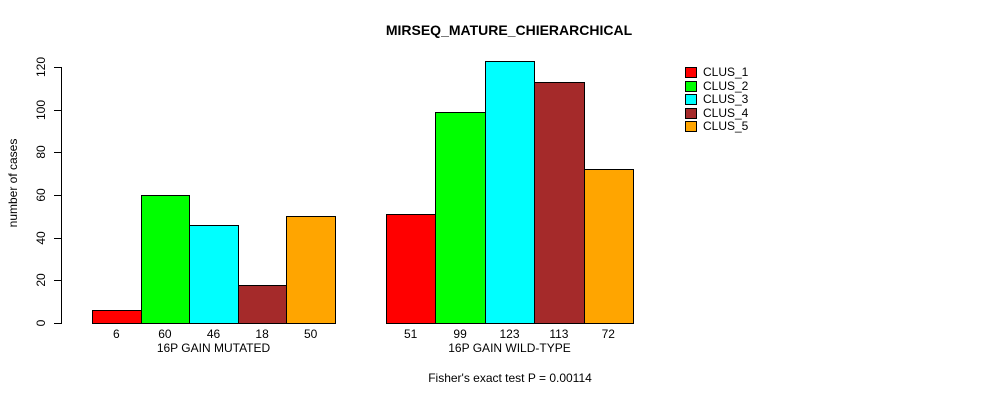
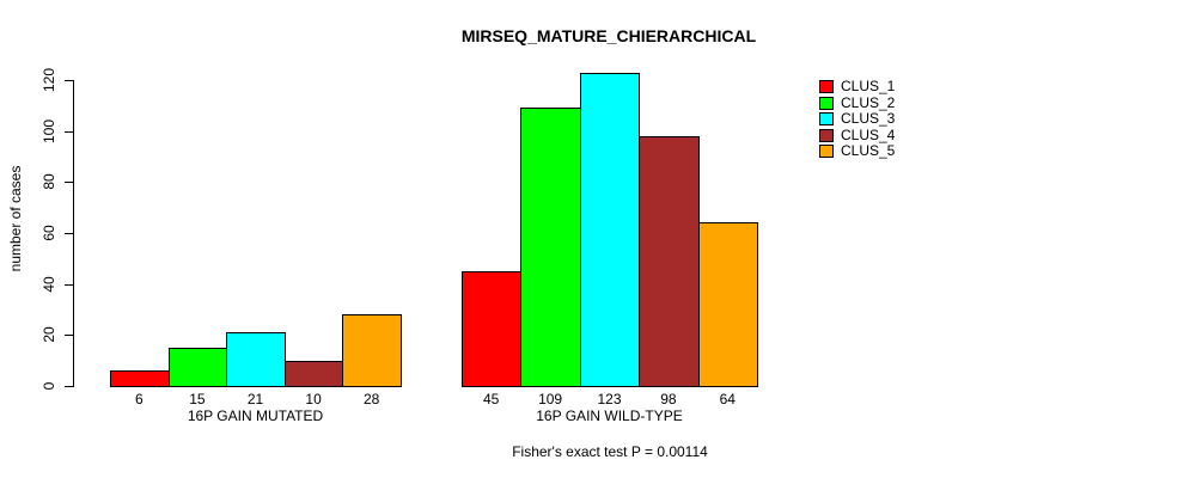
CLUS_2/16P GAIN MUTATED: 60 -> 15
CLUS_3/16P GAIN MUTATED: 46 -> 21
CLUS_4/16P GAIN MUTATED: 18 -> 10
CLUS_5/16P GAIN MUTATED: 50 -> 28
CLUS_1/16P GAIN WILD-TYPE: 51 -> 45
CLUS_2/16P GAIN WILD-TYPE: 99 -> 109
CLUS_4/16P GAIN WILD-TYPE: 113 -> 98
CLUS_5/16P GAIN WILD-TYPE: 72 -> 64
